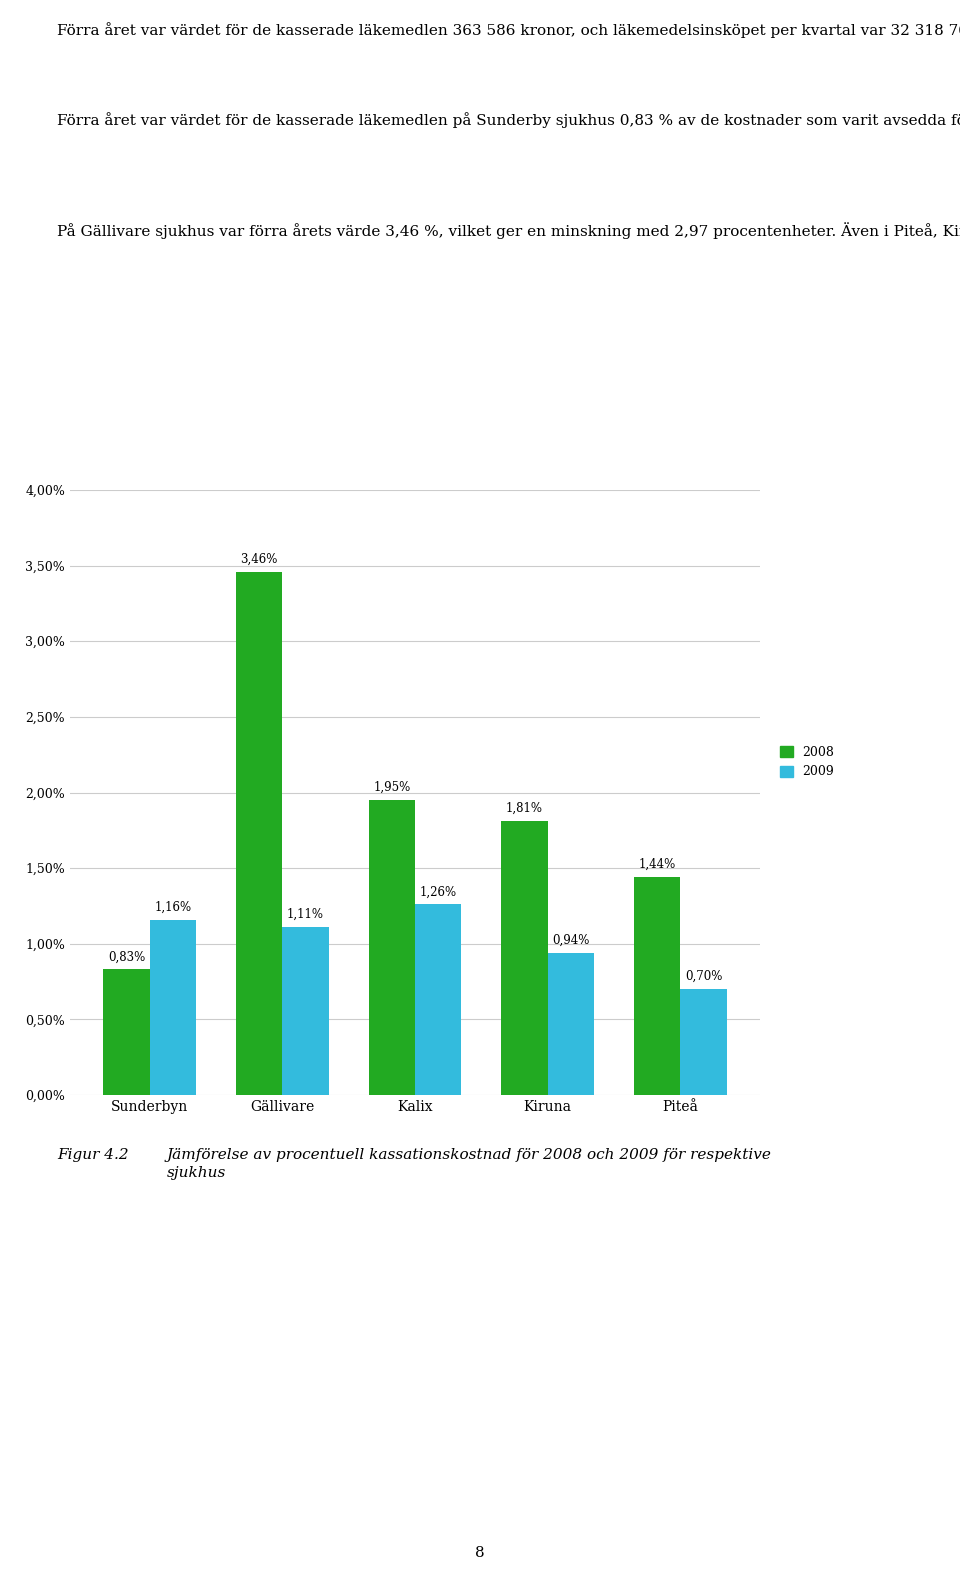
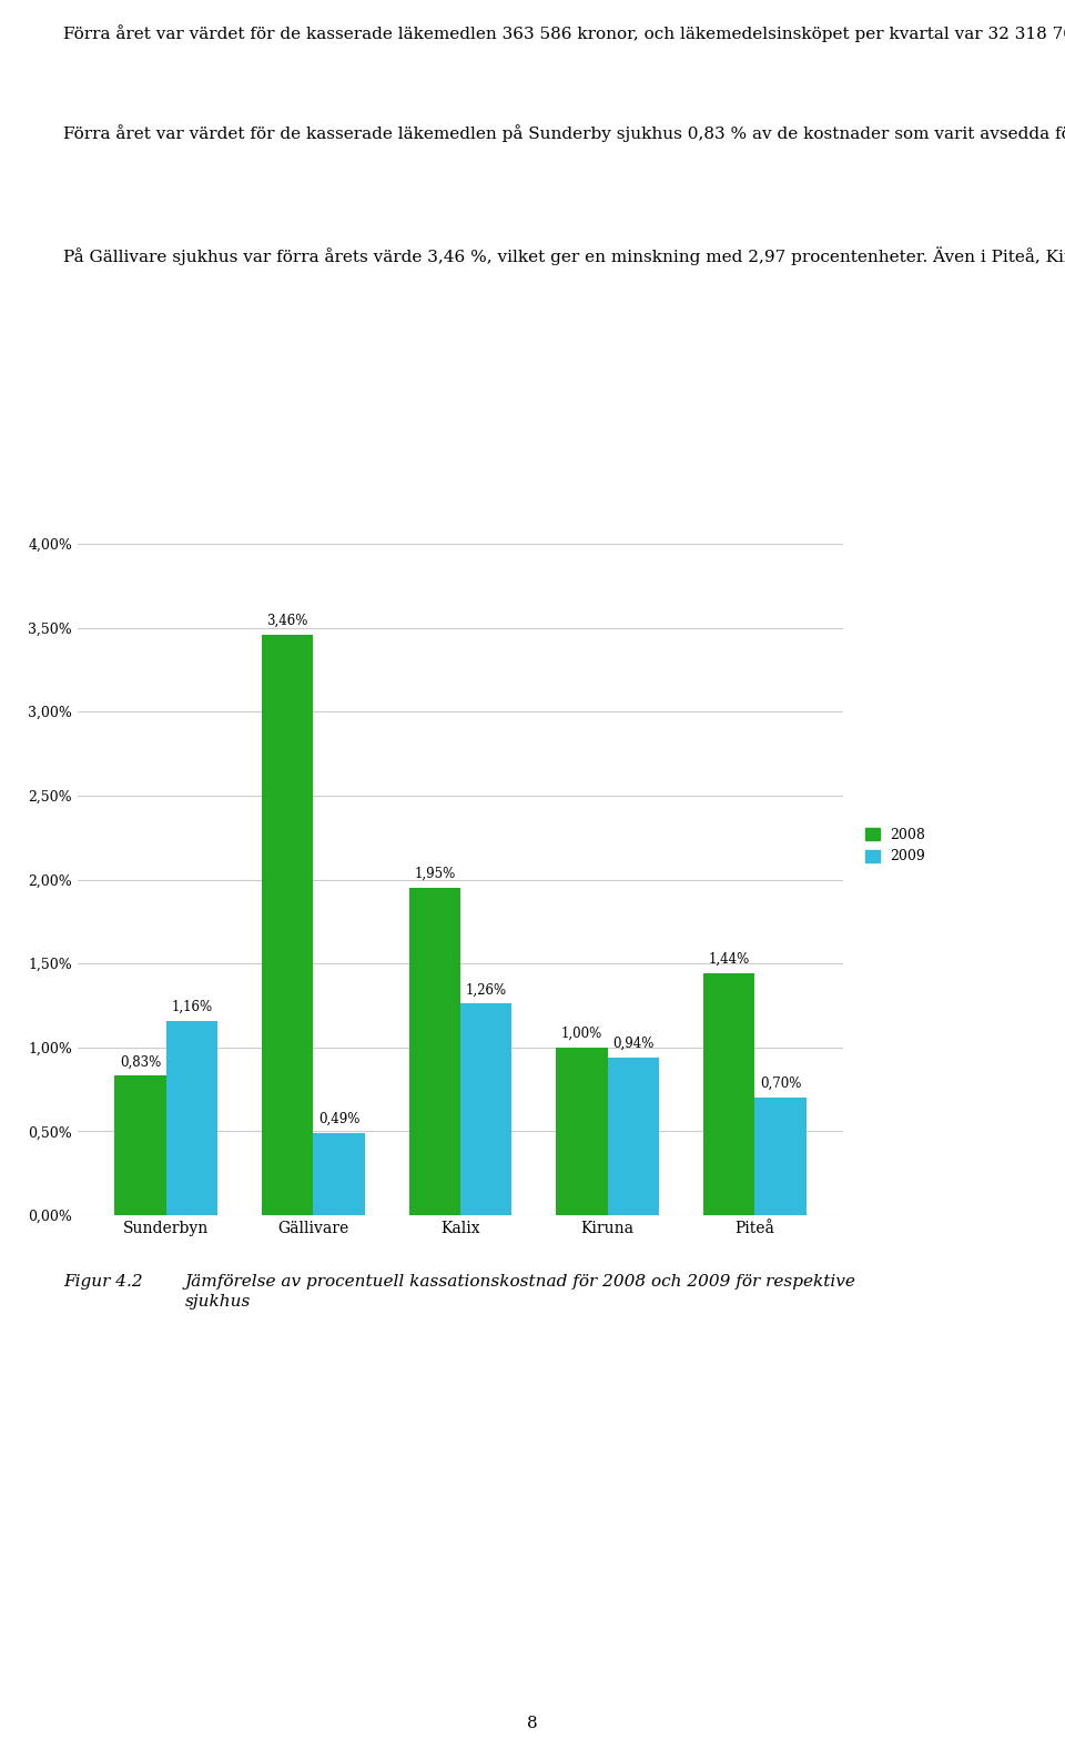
2009/Gällivare: 1,11% -> 0,49%
2008/Kiruna: 1,81% -> 1,00%
